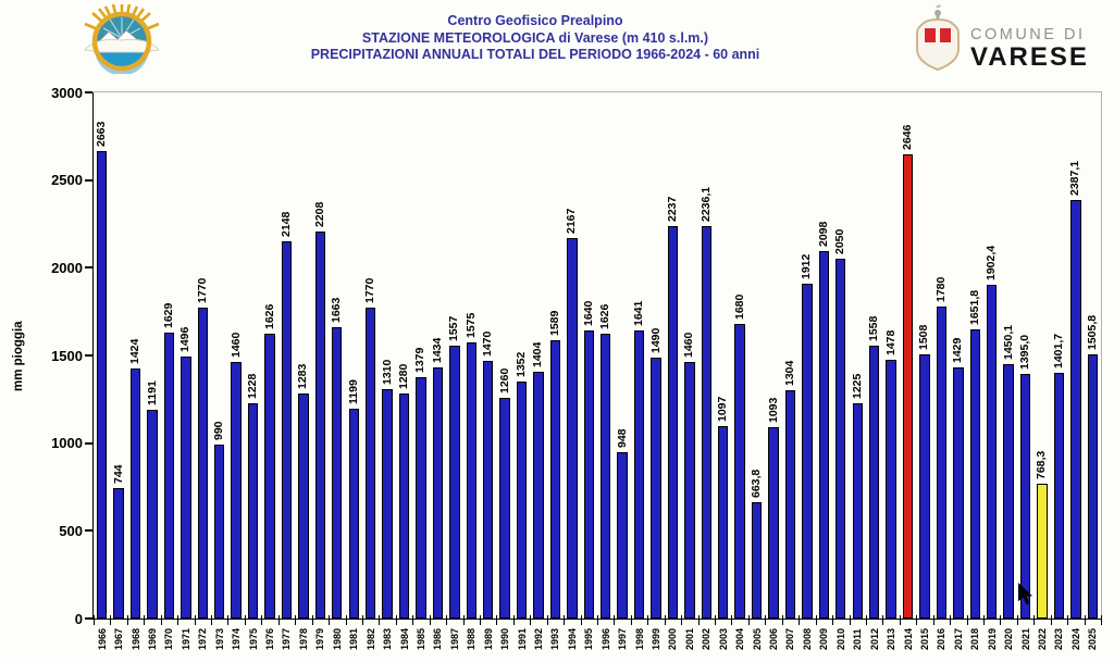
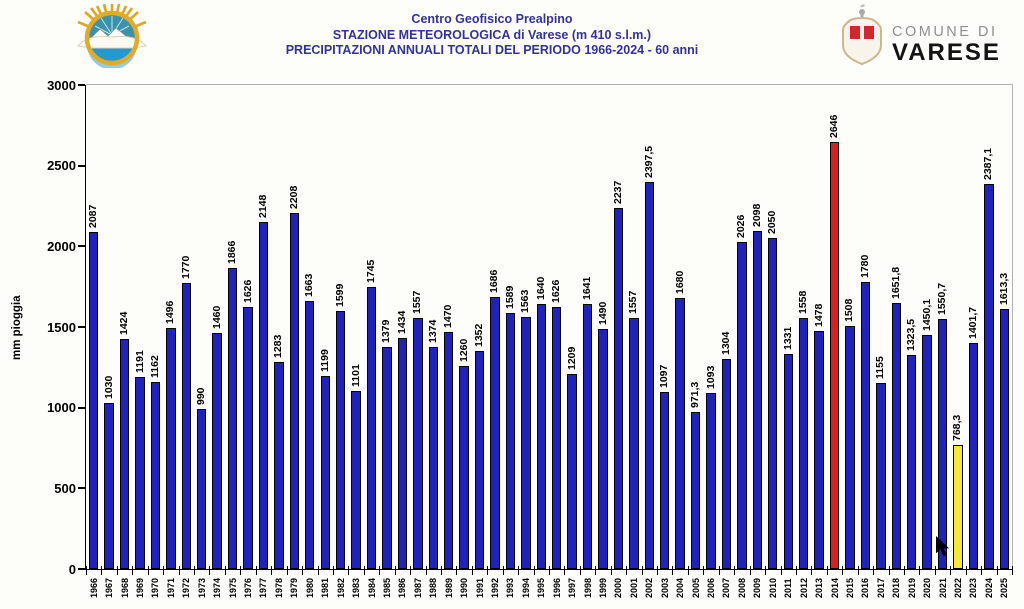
1966: 2663 -> 2087
1967: 744 -> 1030
1970: 1629 -> 1162
1975: 1228 -> 1866
1982: 1770 -> 1599
1983: 1310 -> 1101
1984: 1280 -> 1745
1988: 1575 -> 1374
1992: 1404 -> 1686
1994: 2167 -> 1563
1997: 948 -> 1209
2001: 1460 -> 1557
2002: 2236,1 -> 2397,5
2005: 663,8 -> 971,3
2008: 1912 -> 2026
2011: 1225 -> 1331
2017: 1429 -> 1155
2019: 1902,4 -> 1323,5
2021: 1395,0 -> 1550,7
2025: 1505,8 -> 1613,3
